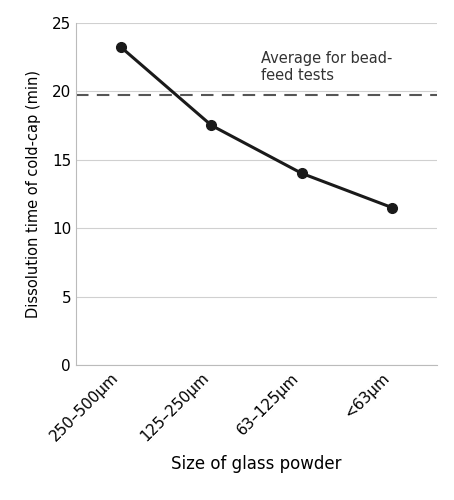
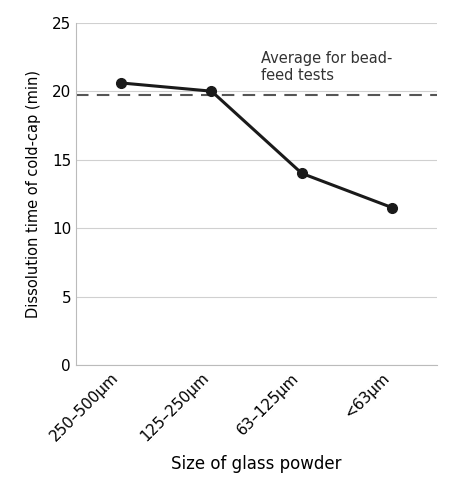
250–500μm: 23.2 -> 20.6
125–250μm: 17.5 -> 20.0
